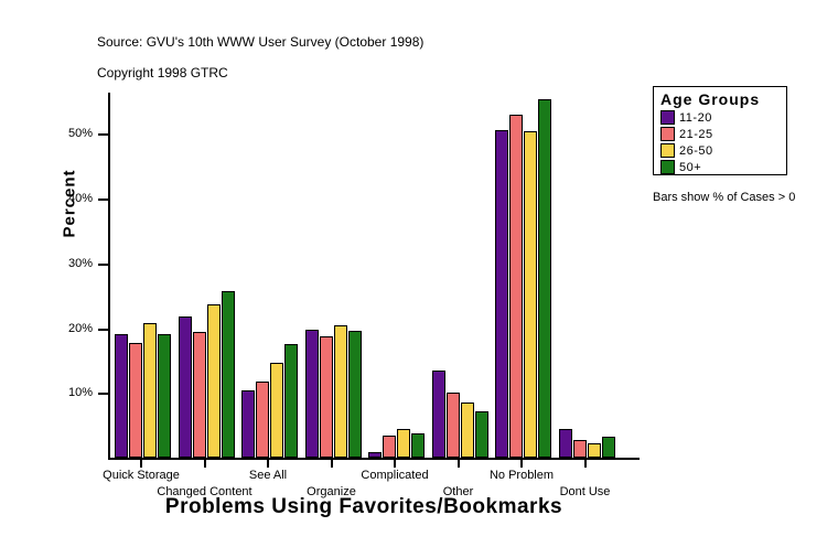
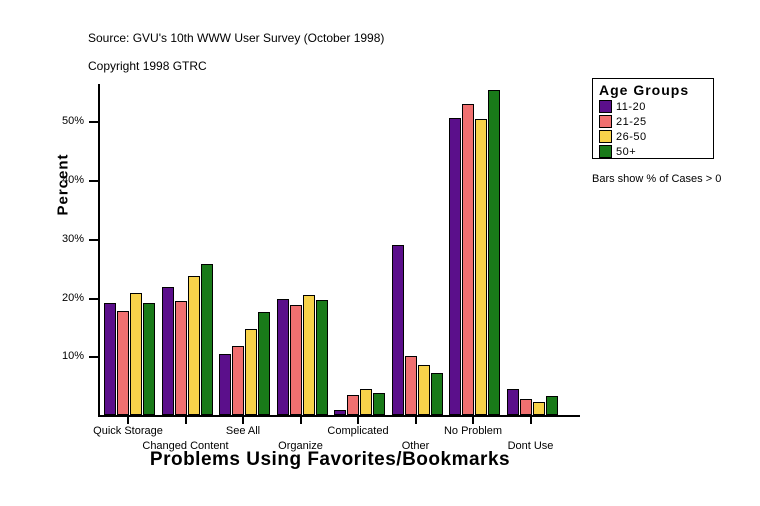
11-20/Other: 13% -> 29%
